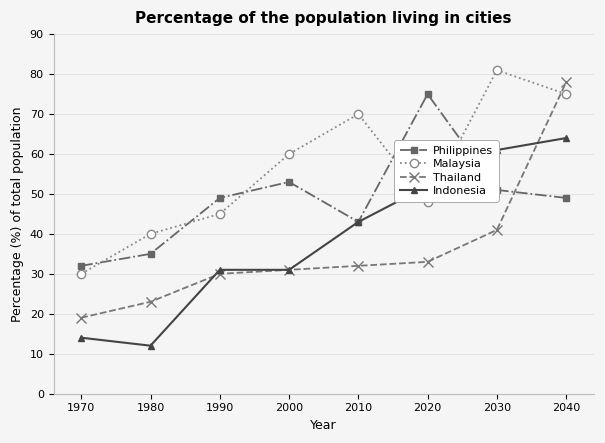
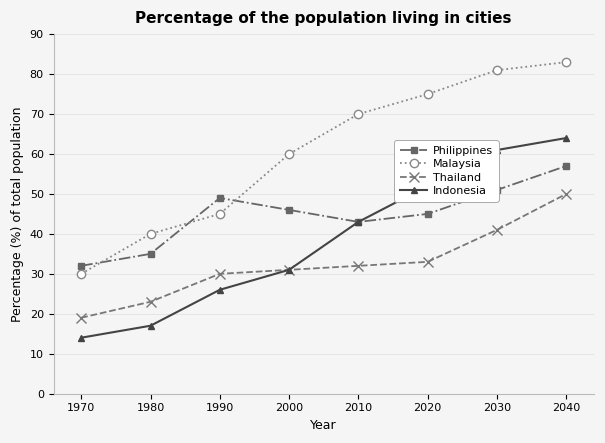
Indonesia/1980: 12 -> 17
Indonesia/1990: 31 -> 26
Philippines/2000: 53 -> 46
Philippines/2020: 75 -> 45
Malaysia/2020: 48 -> 75
Philippines/2040: 49 -> 57
Malaysia/2040: 75 -> 83
Thailand/2040: 78 -> 50
